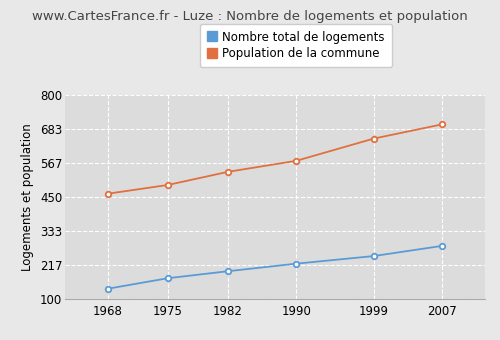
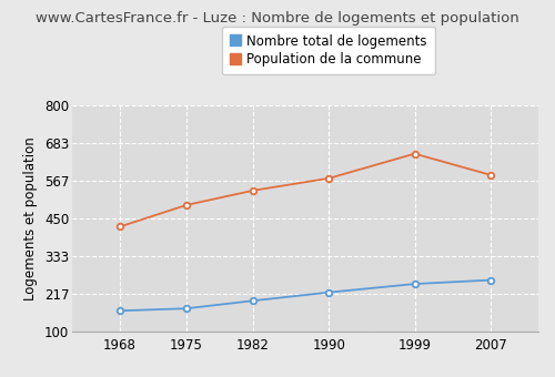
Nombre total de logements/1968: 136 -> 165
Population de la commune/1968: 462 -> 425
Nombre total de logements/2007: 283 -> 260
Population de la commune/2007: 700 -> 585
